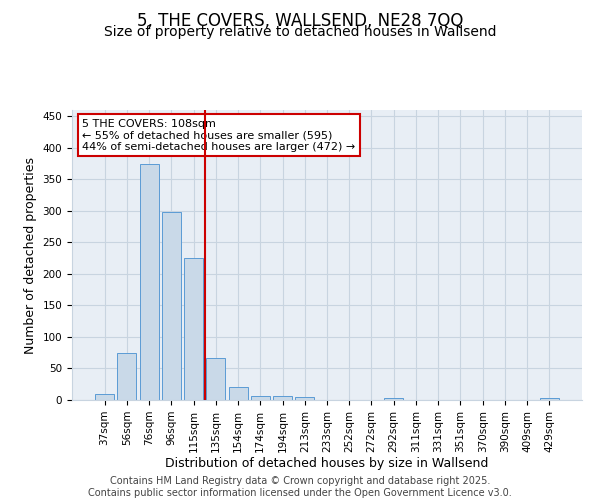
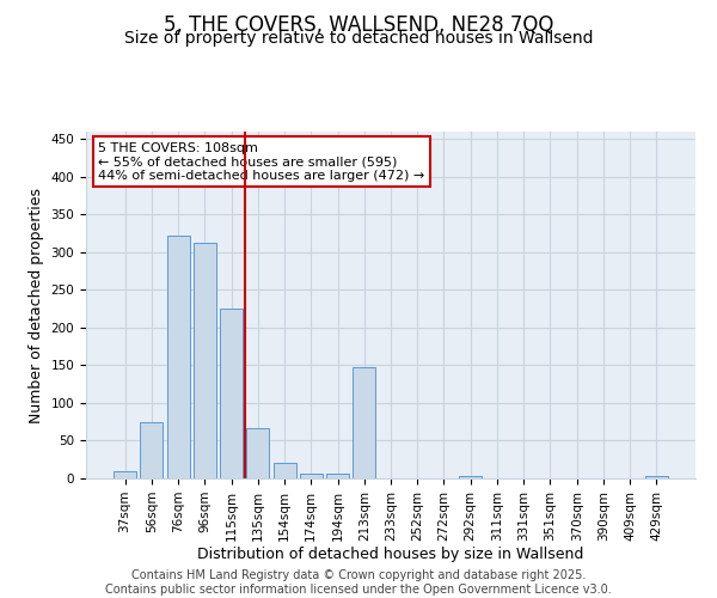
76sqm: 375 -> 322
96sqm: 298 -> 312
213sqm: 4 -> 148
